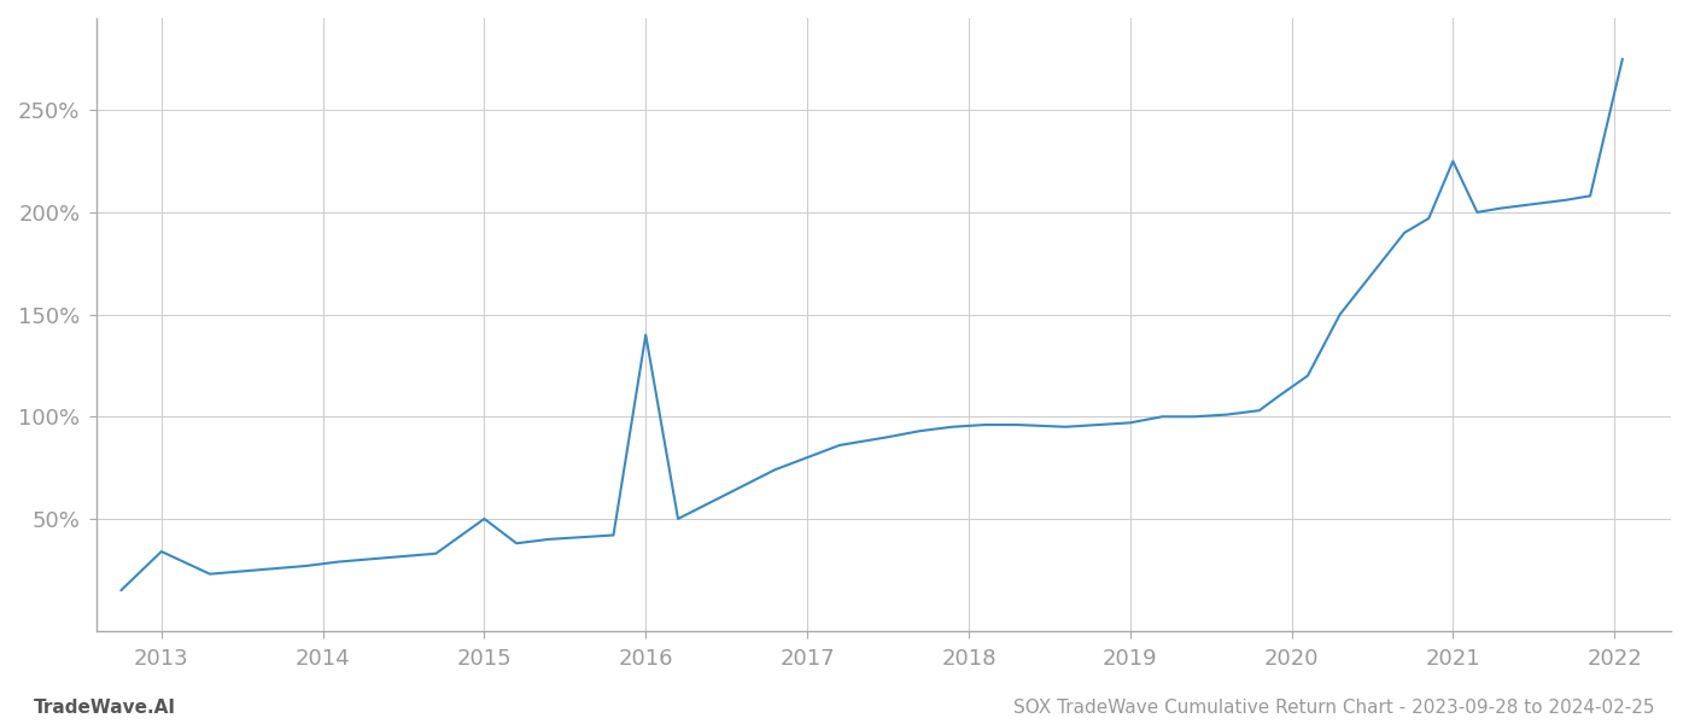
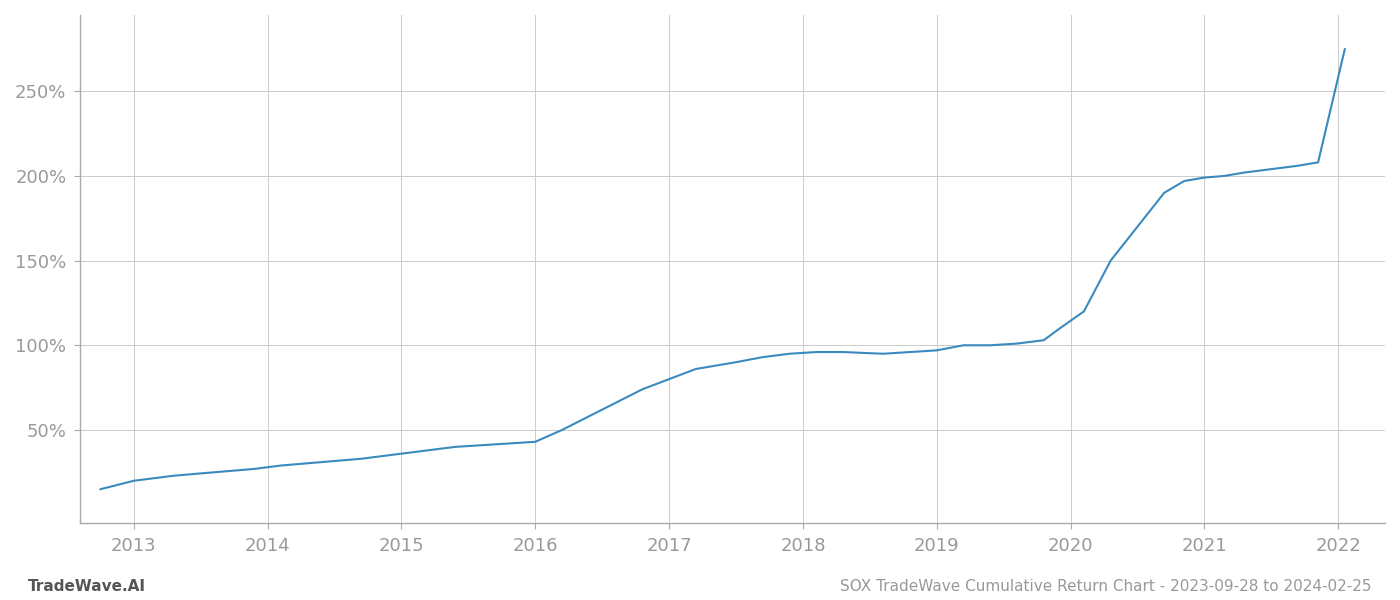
2013: 34% -> 20%
2015: 50% -> 36%
2016: 140% -> 43%
2021: 225% -> 199%
